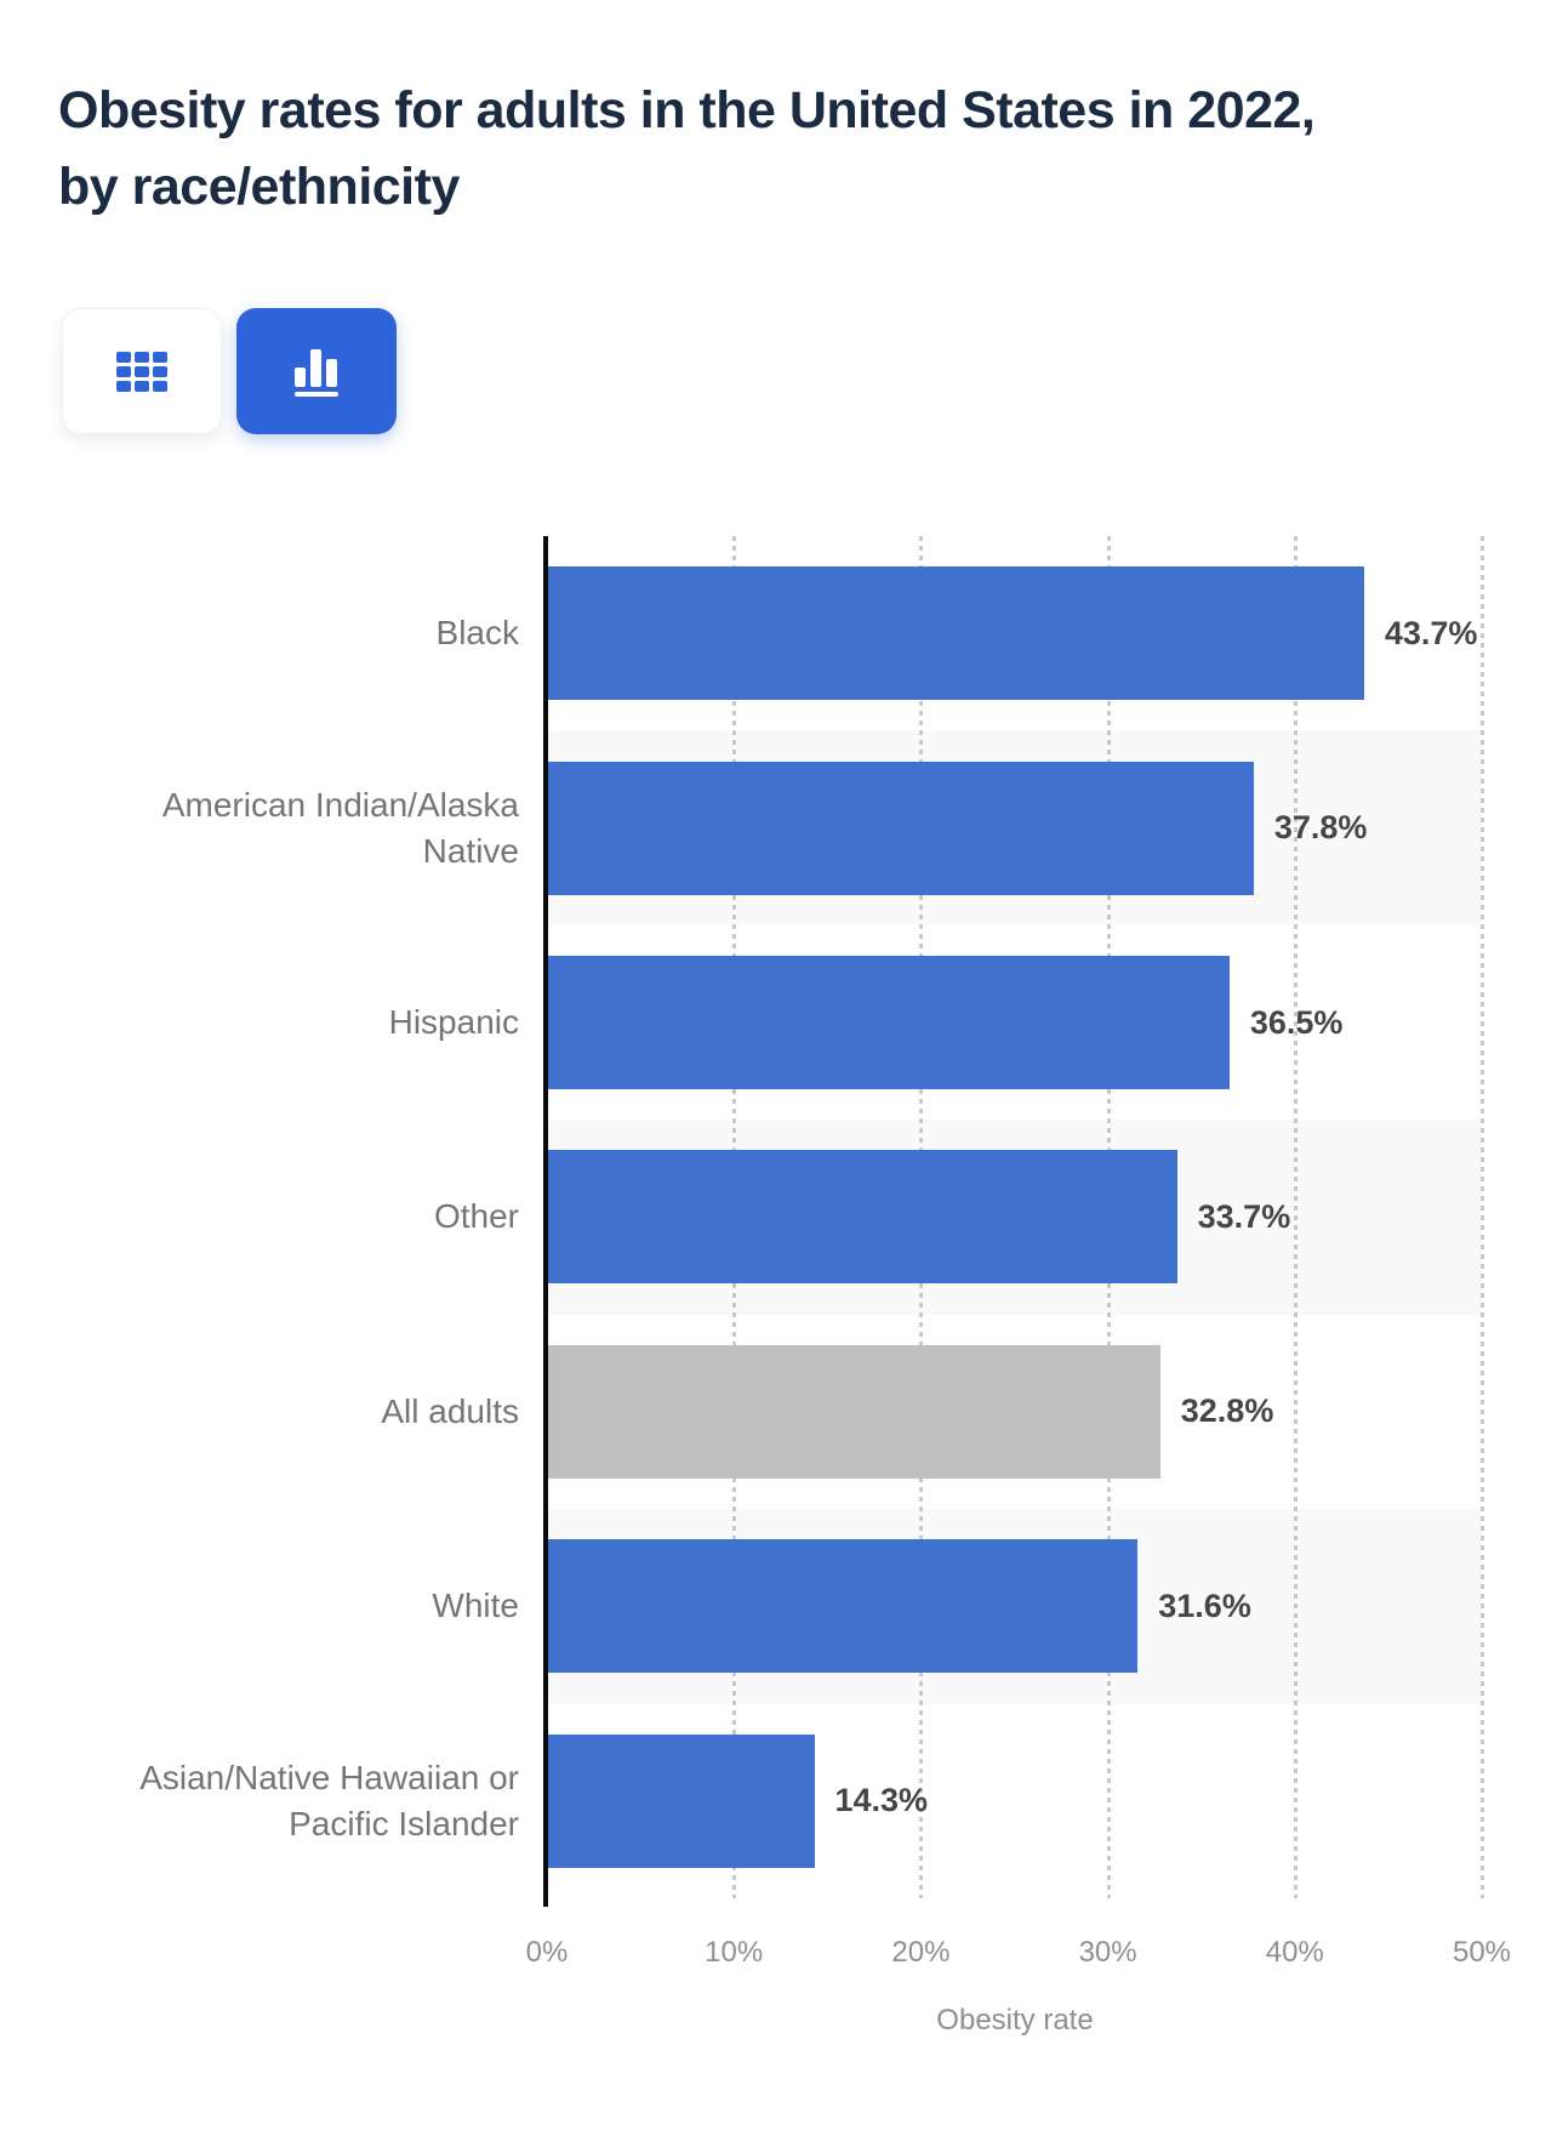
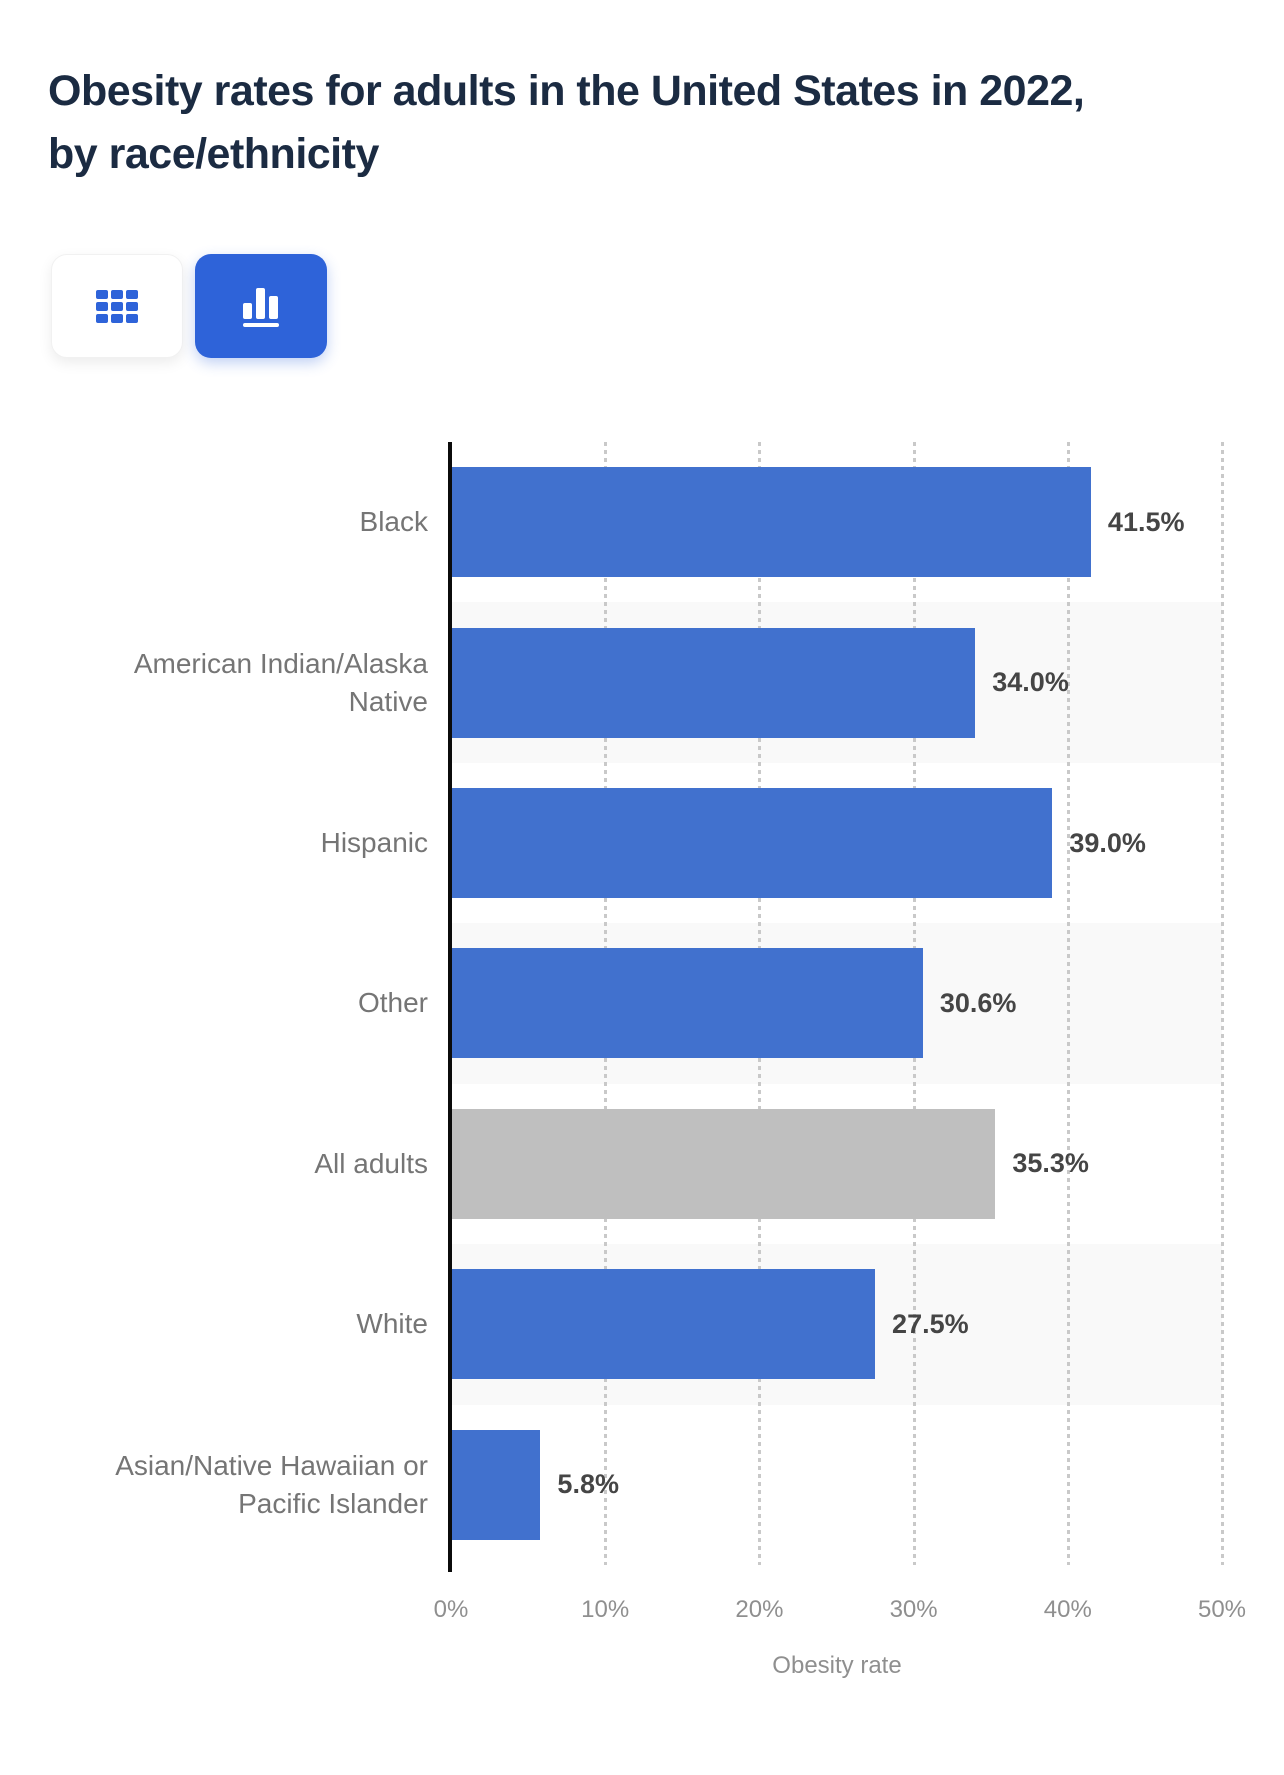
Black: 43.7% -> 41.5%
American Indian/Alaska Native: 37.8% -> 34.0%
Hispanic: 36.5% -> 39.0%
Other: 33.7% -> 30.6%
All adults: 32.8% -> 35.3%
White: 31.6% -> 27.5%
Asian/Native Hawaiian or Pacific Islander: 14.3% -> 5.8%
